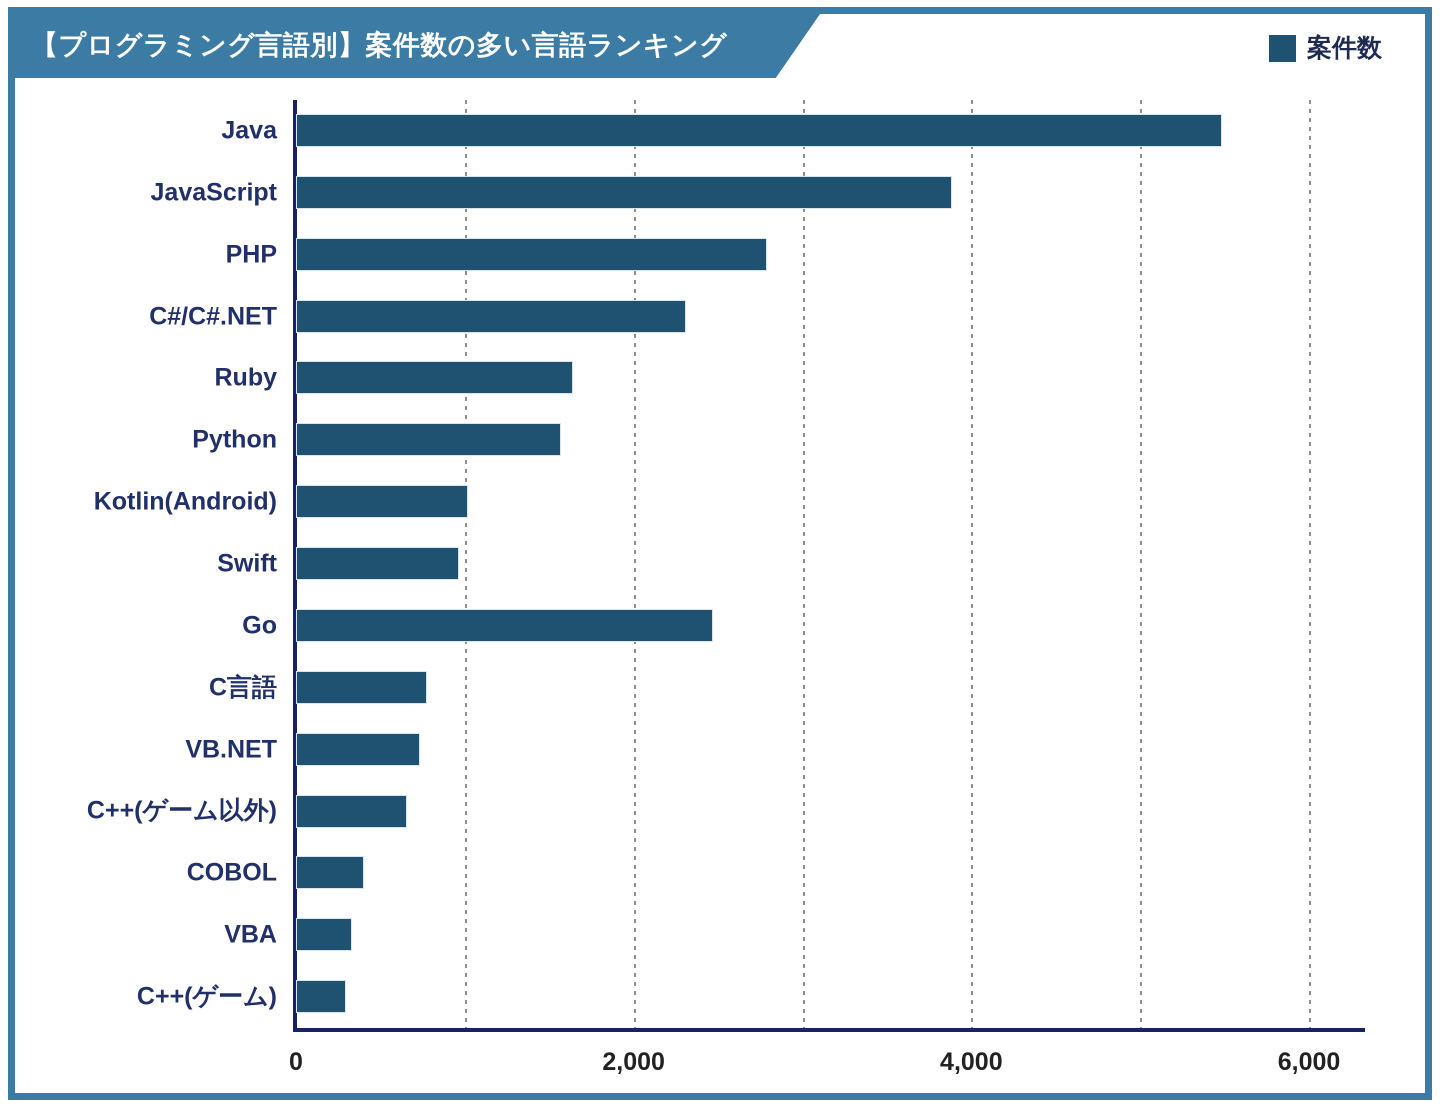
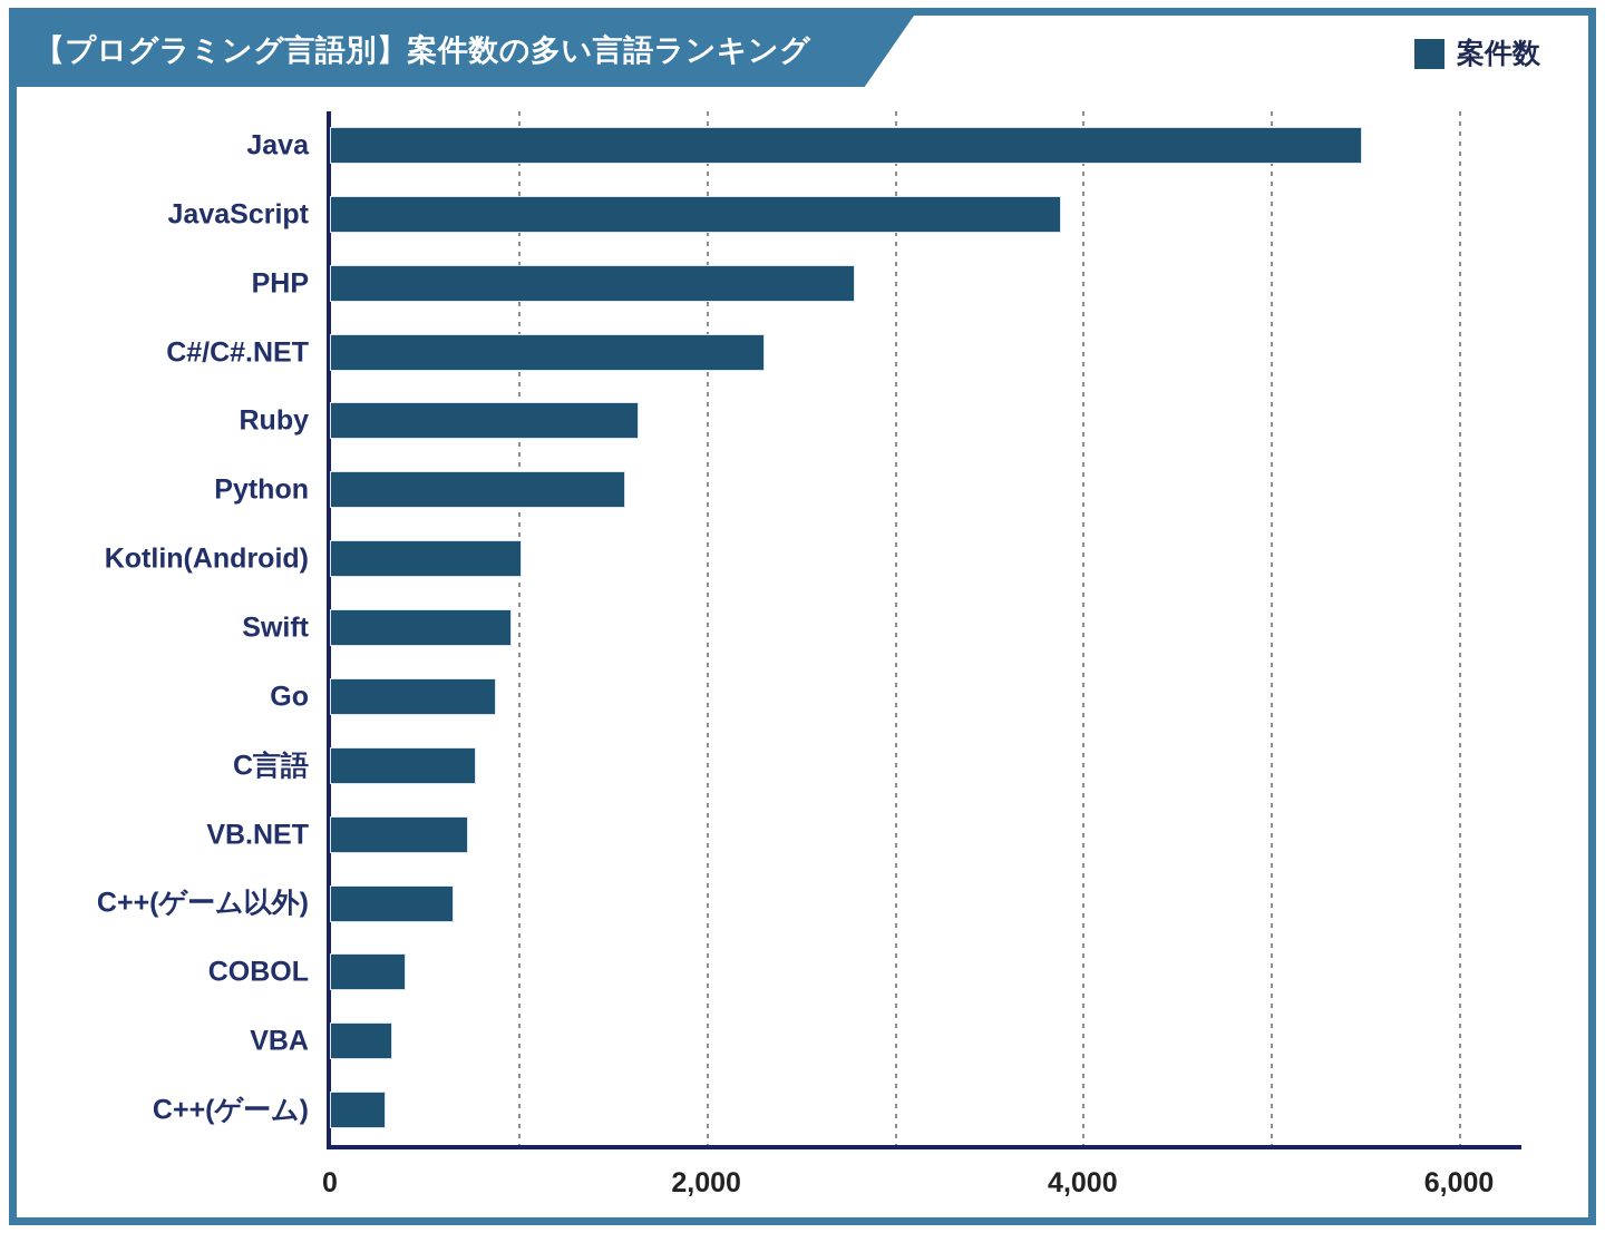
Go: 2460 -> 870
